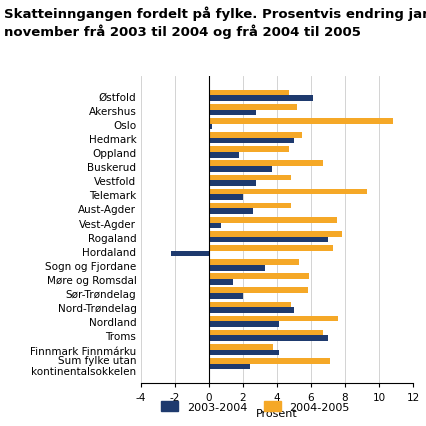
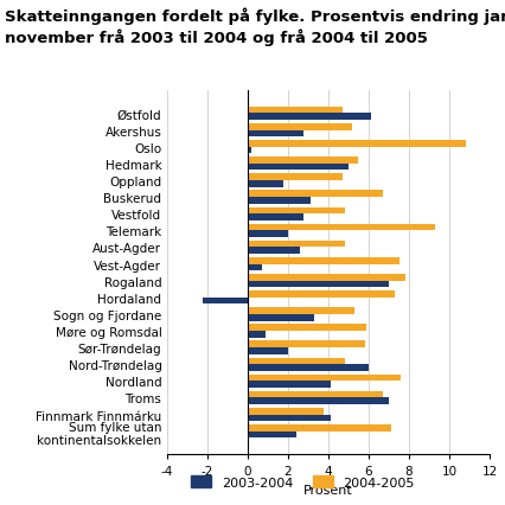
2003-2004/Buskerud: 3.7 -> 3.1
2003-2004/Møre og Romsdal: 1.4 -> 0.9
2003-2004/Nord-Trøndelag: 5.0 -> 6.0
